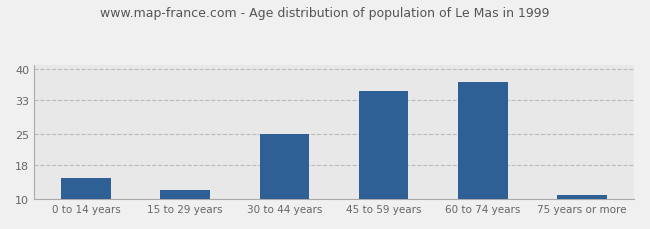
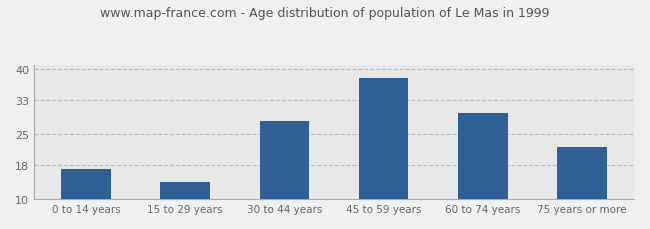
0 to 14 years: 15 -> 17
15 to 29 years: 12 -> 14
30 to 44 years: 25 -> 28
45 to 59 years: 35 -> 38
60 to 74 years: 37 -> 30
75 years or more: 11 -> 22
